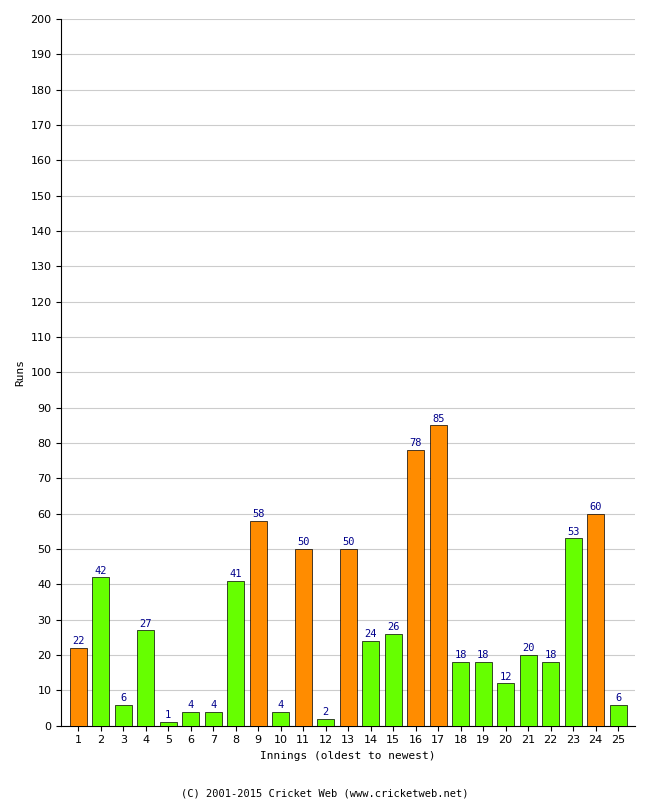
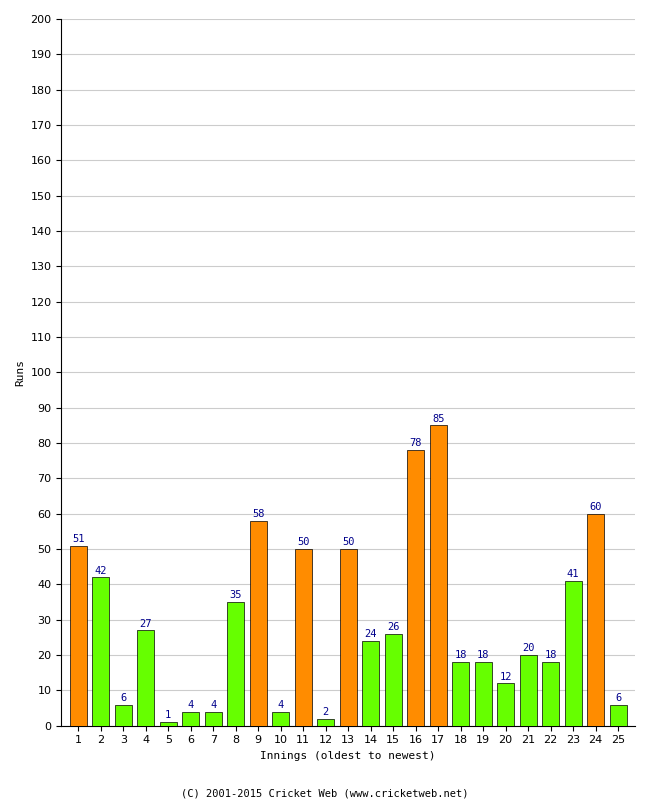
1: 22 -> 51
8: 41 -> 35
23: 53 -> 41
